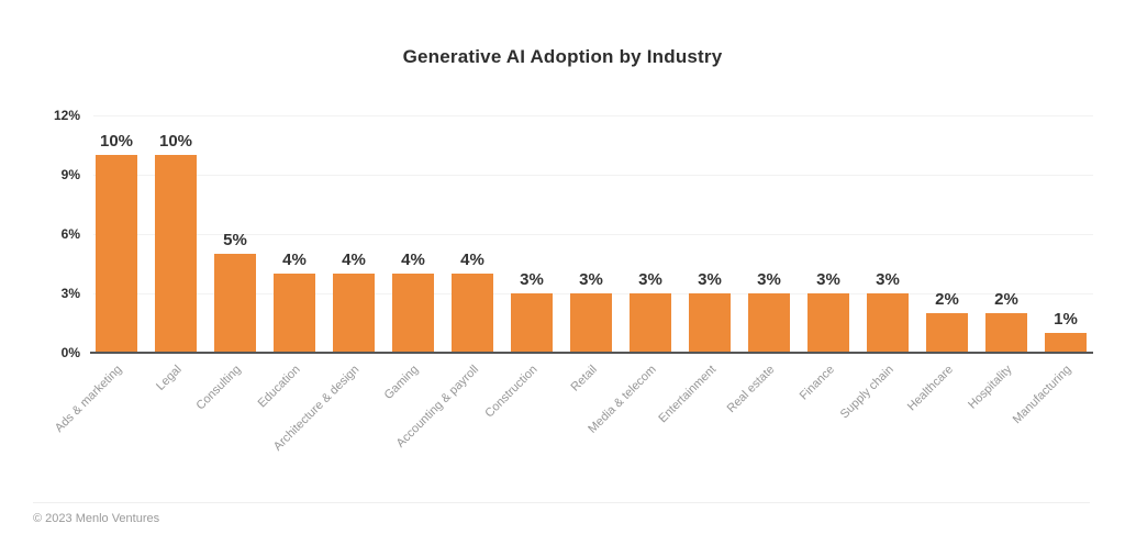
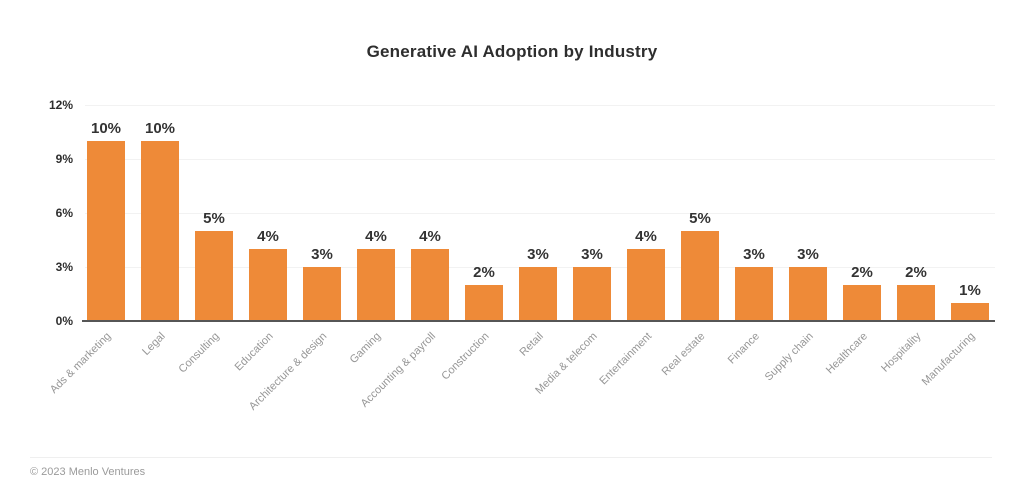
Architecture & design: 4% -> 3%
Construction: 3% -> 2%
Entertainment: 3% -> 4%
Real estate: 3% -> 5%
